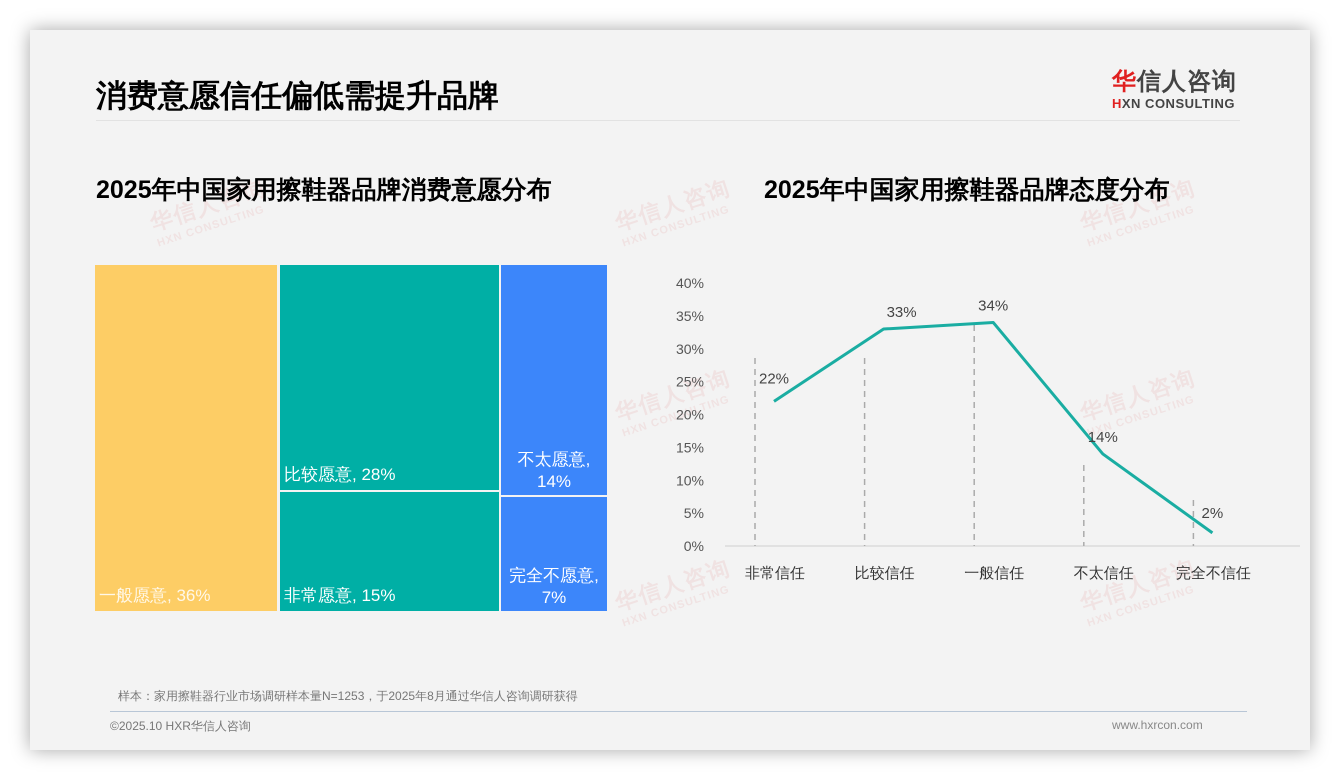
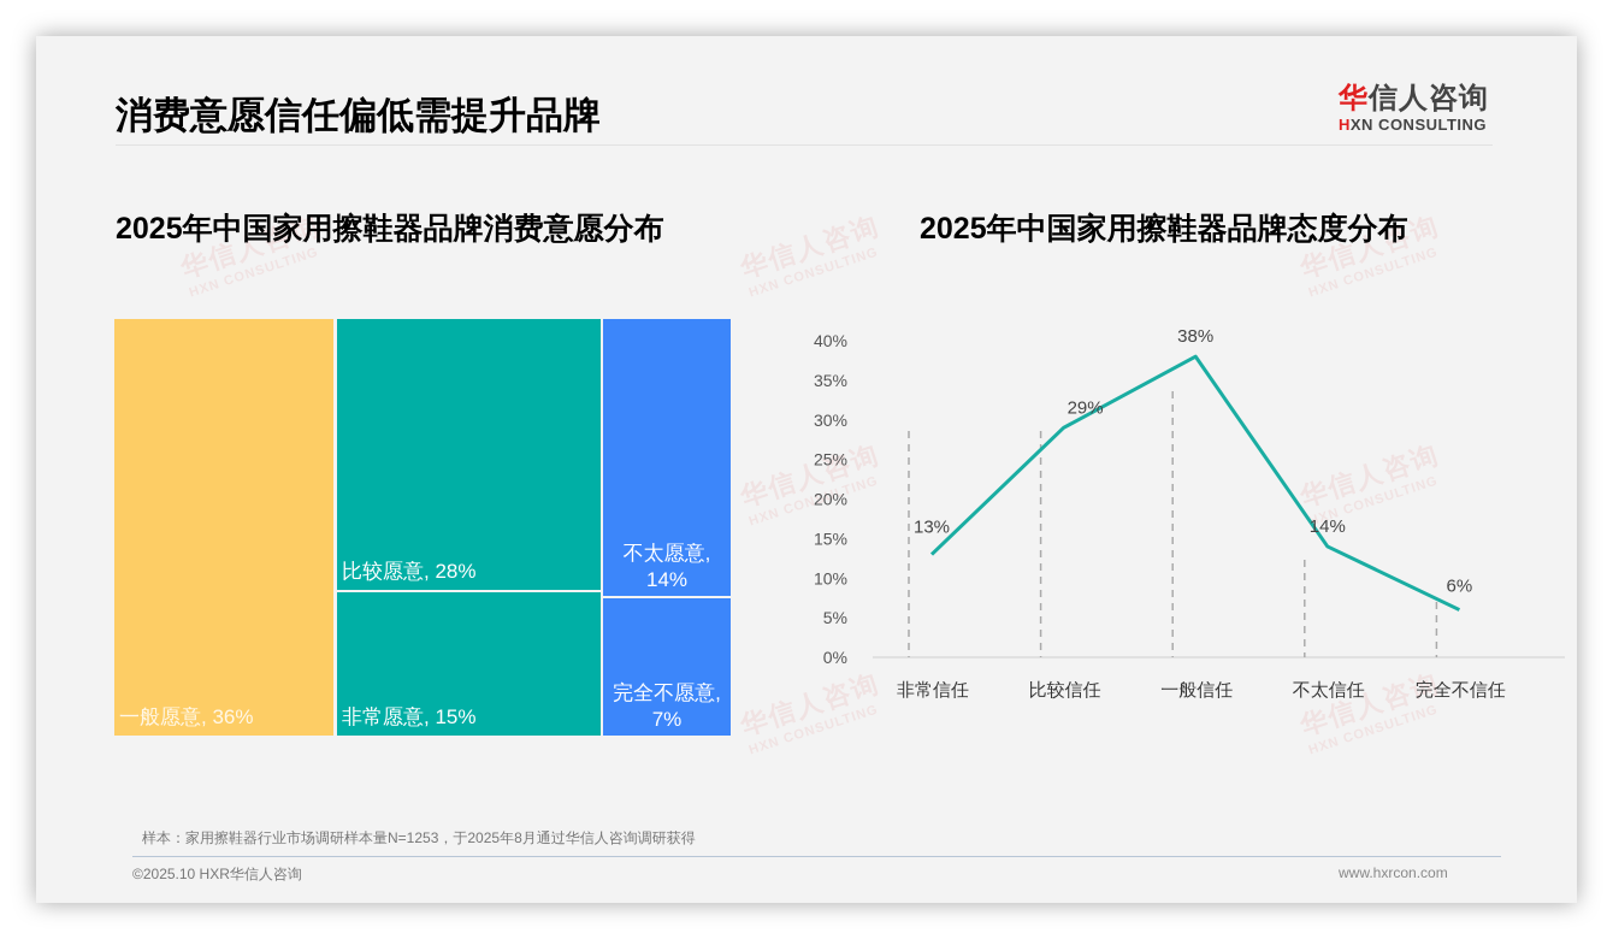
2025年中国家用擦鞋器品牌态度分布/非常信任: 22% -> 13%
2025年中国家用擦鞋器品牌态度分布/比较信任: 33% -> 29%
2025年中国家用擦鞋器品牌态度分布/一般信任: 34% -> 38%
2025年中国家用擦鞋器品牌态度分布/完全不信任: 2% -> 6%
